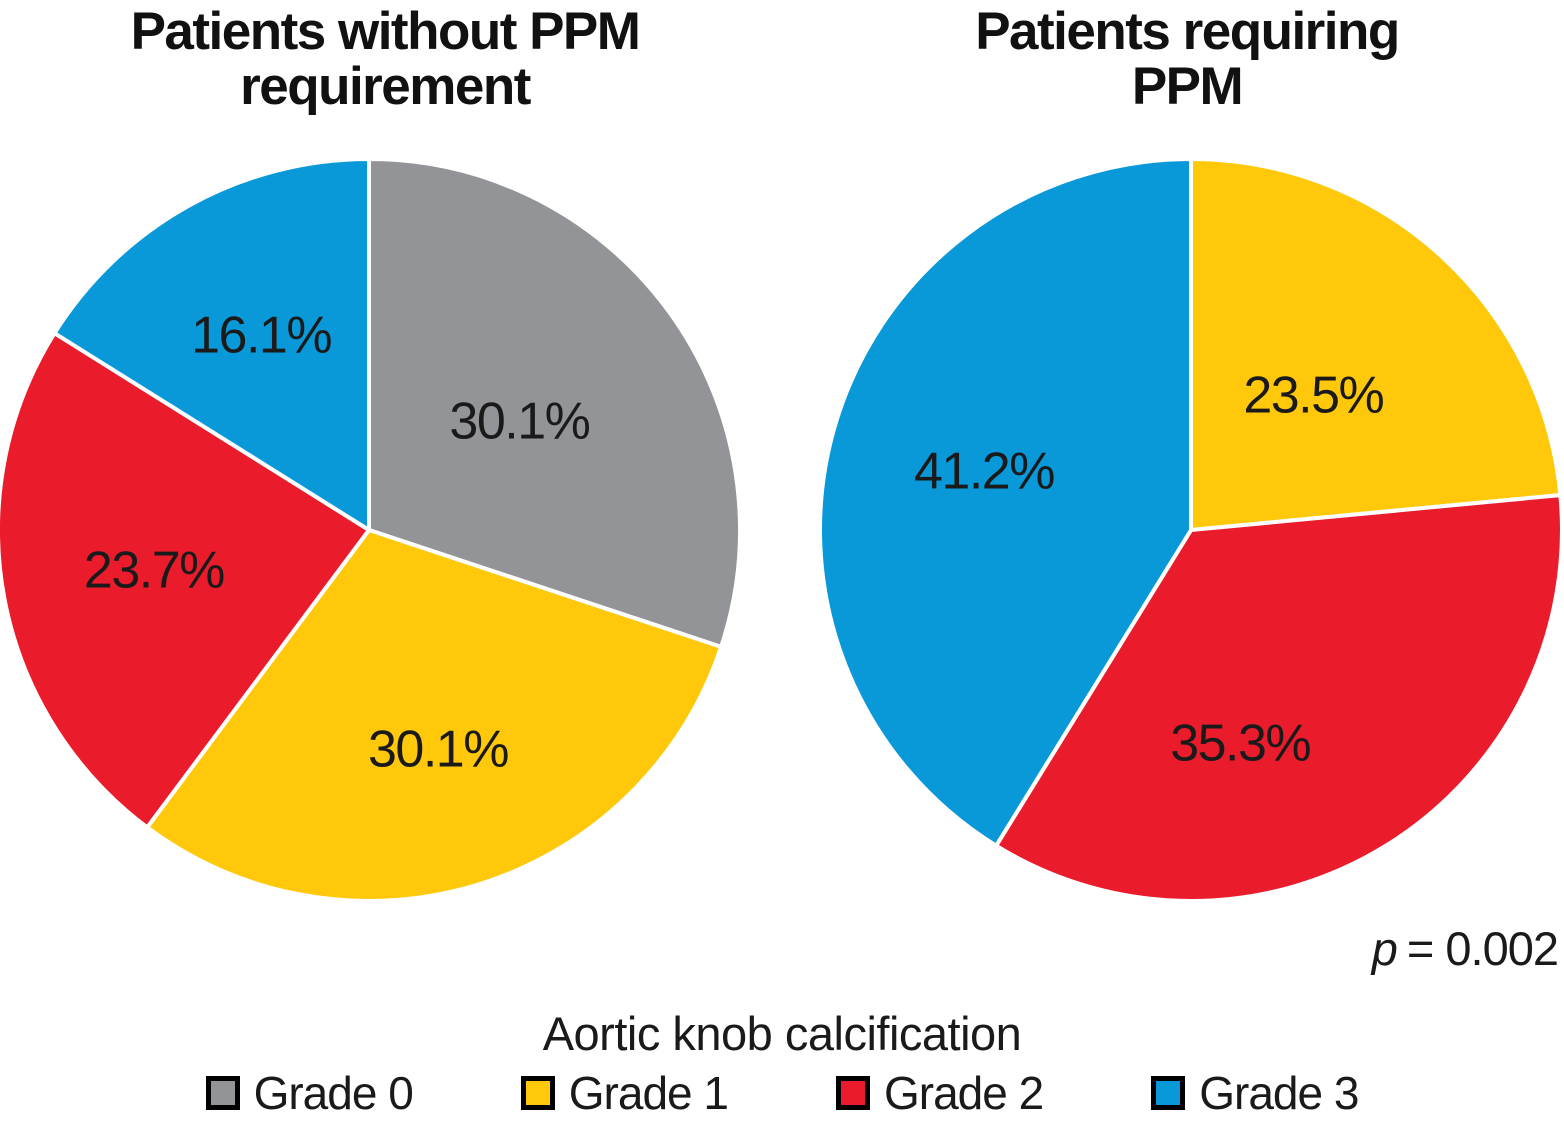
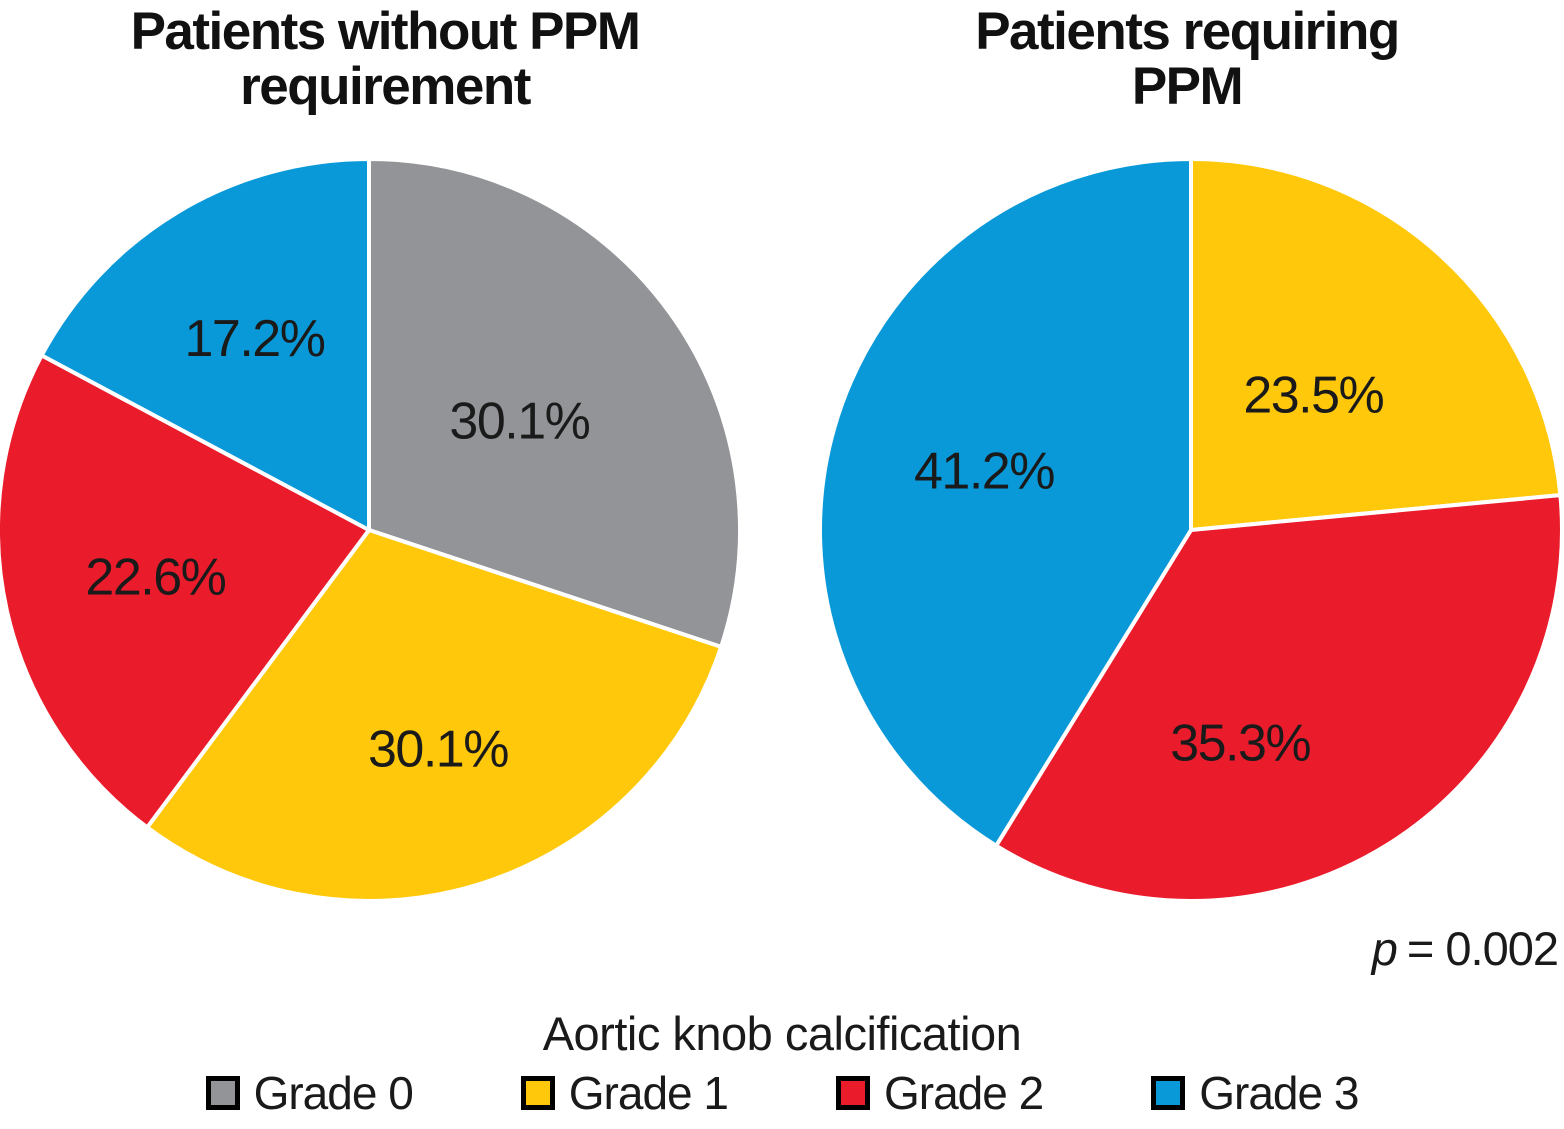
Patients without PPM requirement/Grade 2: 23.7% -> 22.6%
Patients without PPM requirement/Grade 3: 16.1% -> 17.2%
